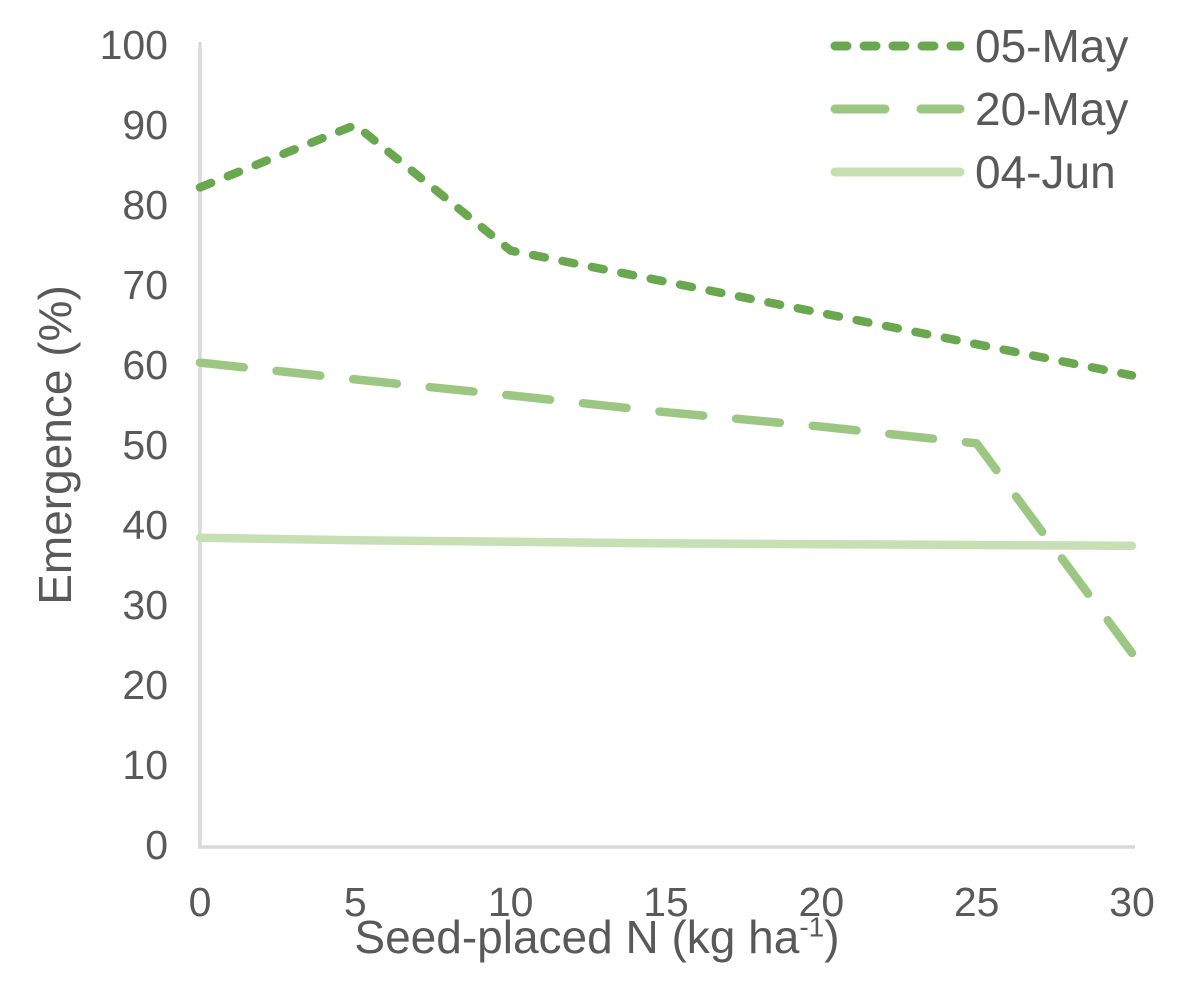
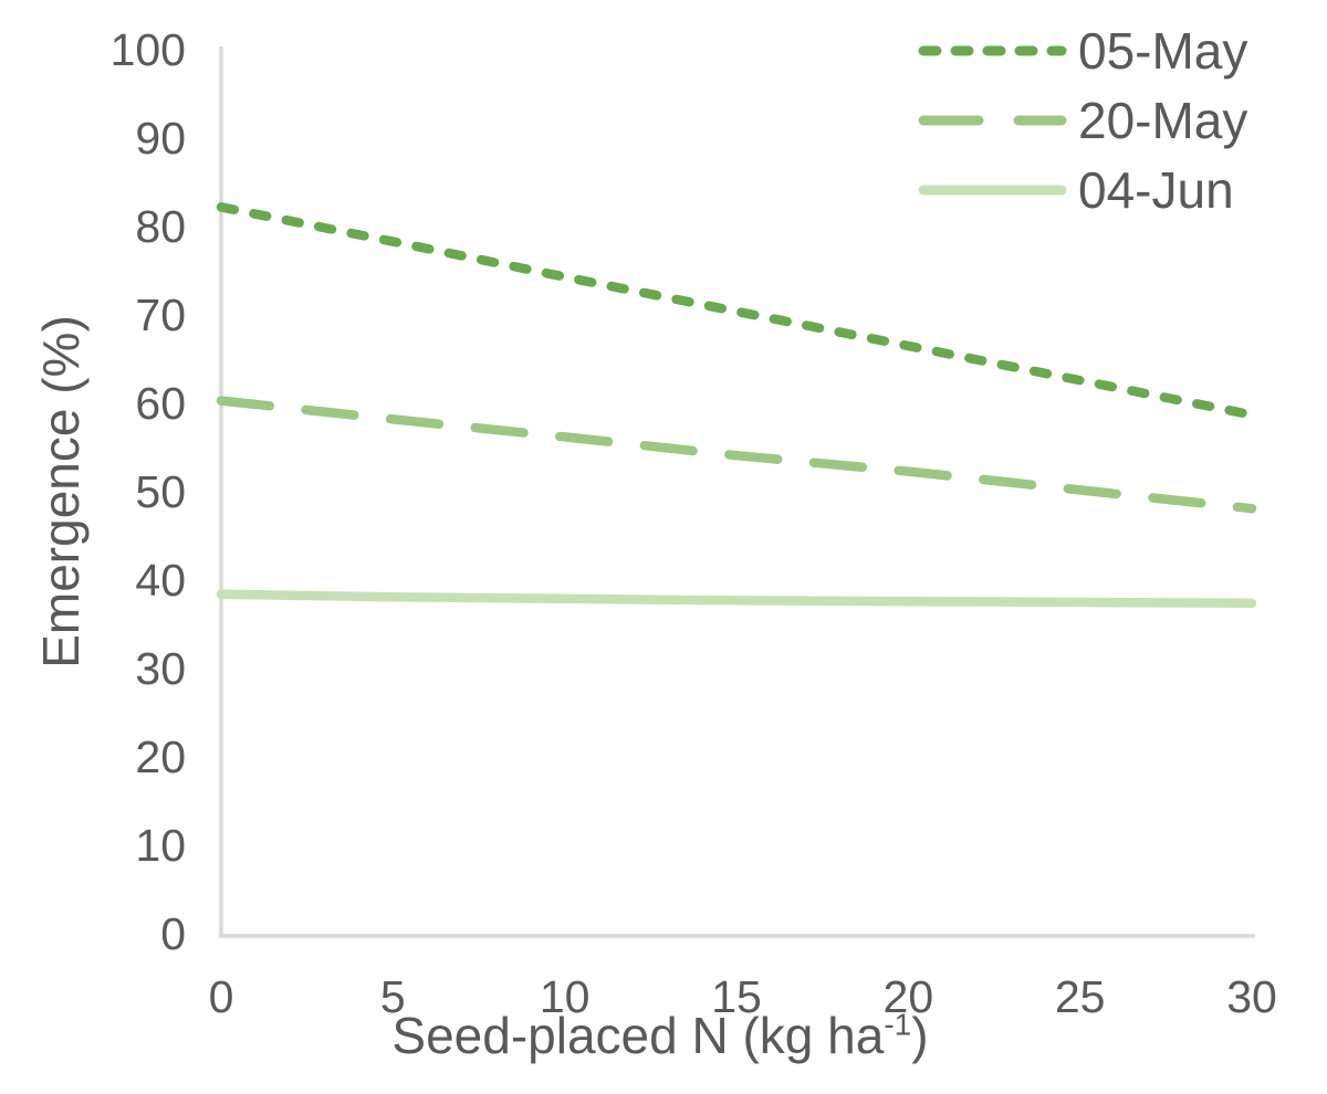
05-May/5: 90 -> 78
20-May/30: 24 -> 48
